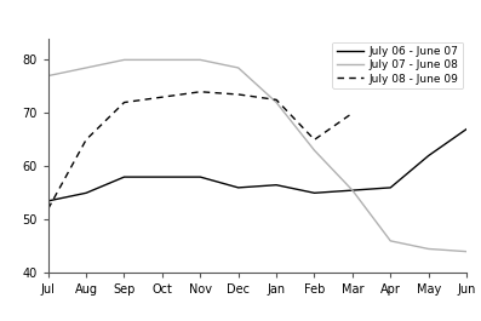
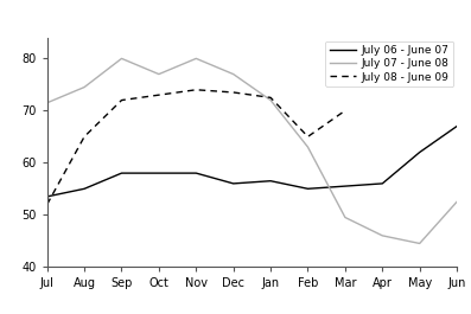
July 07 - June 08/Jul: 77.0 -> 71.5
July 07 - June 08/Aug: 78.5 -> 74.5
July 07 - June 08/Oct: 80.0 -> 77.0
July 07 - June 08/Dec: 78.5 -> 77.0
July 07 - June 08/Mar: 55.5 -> 49.5
July 07 - June 08/Jun: 44.0 -> 52.5
